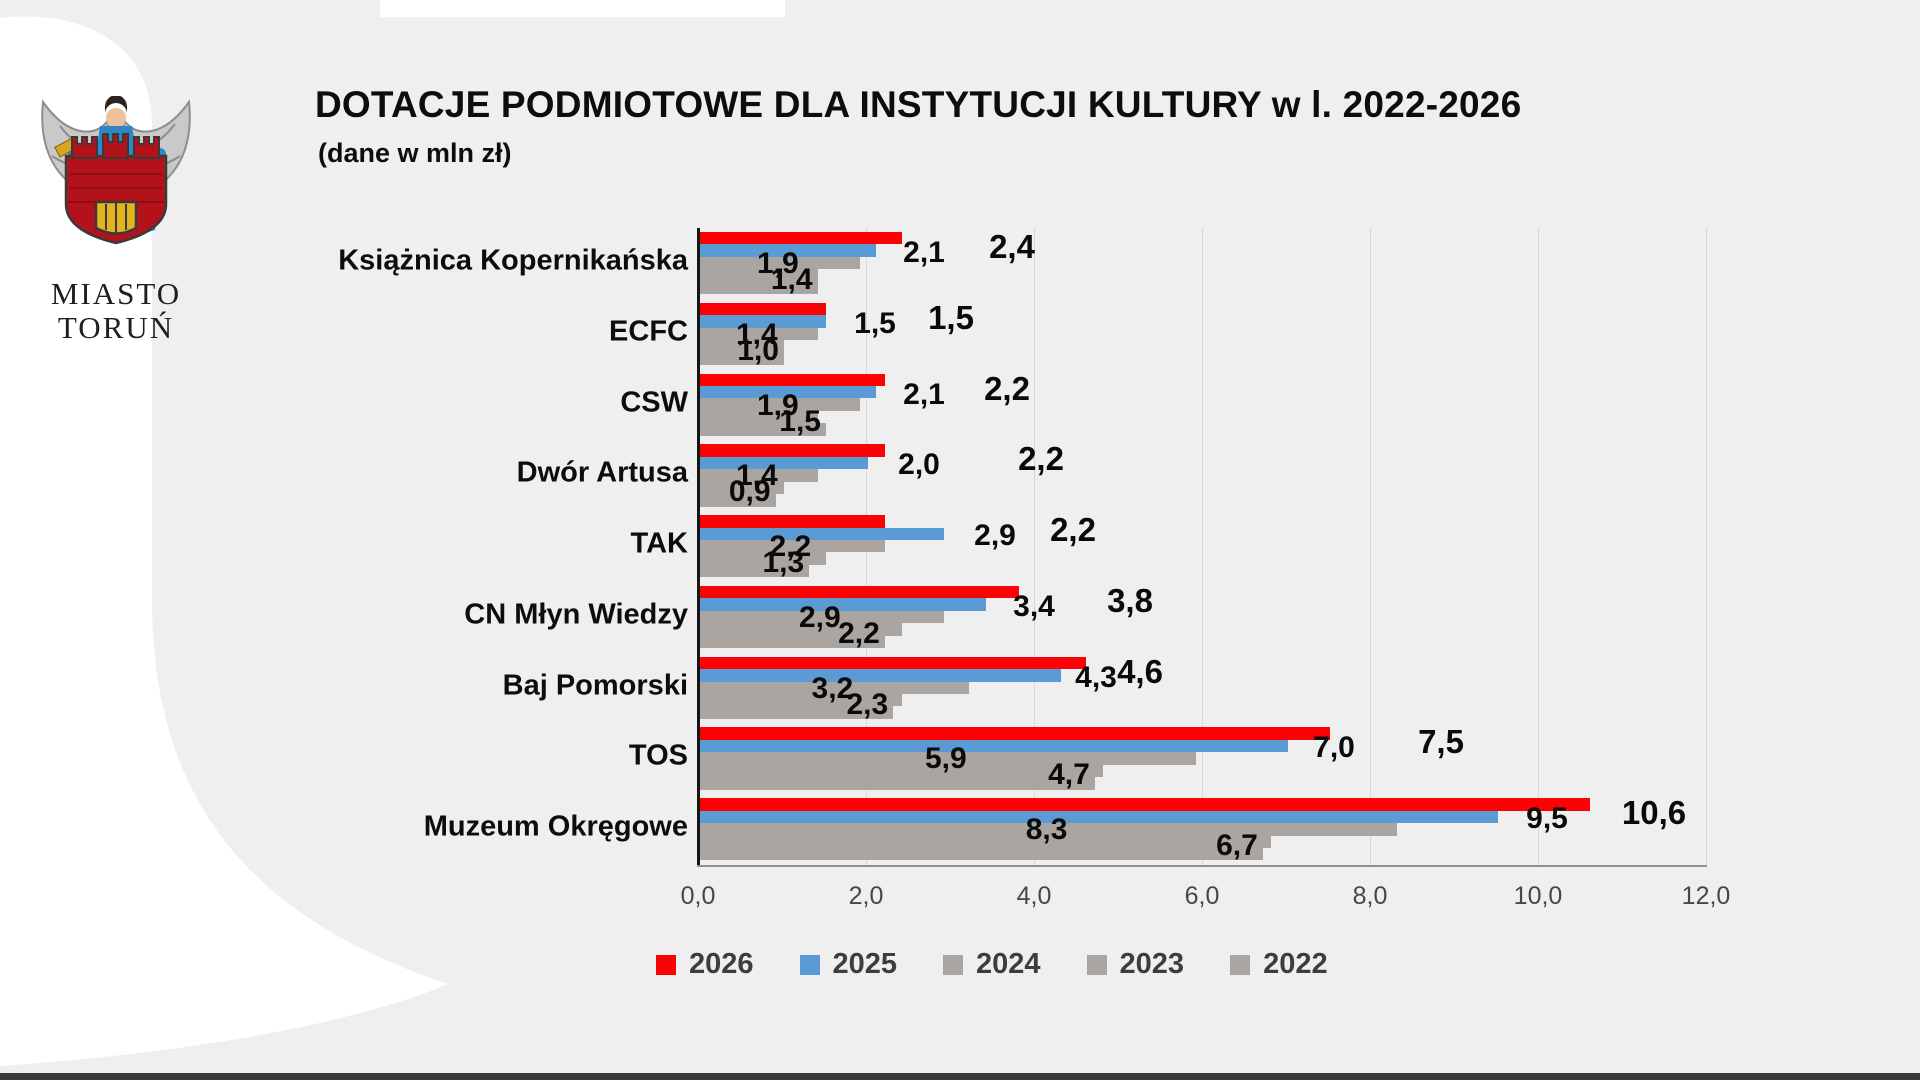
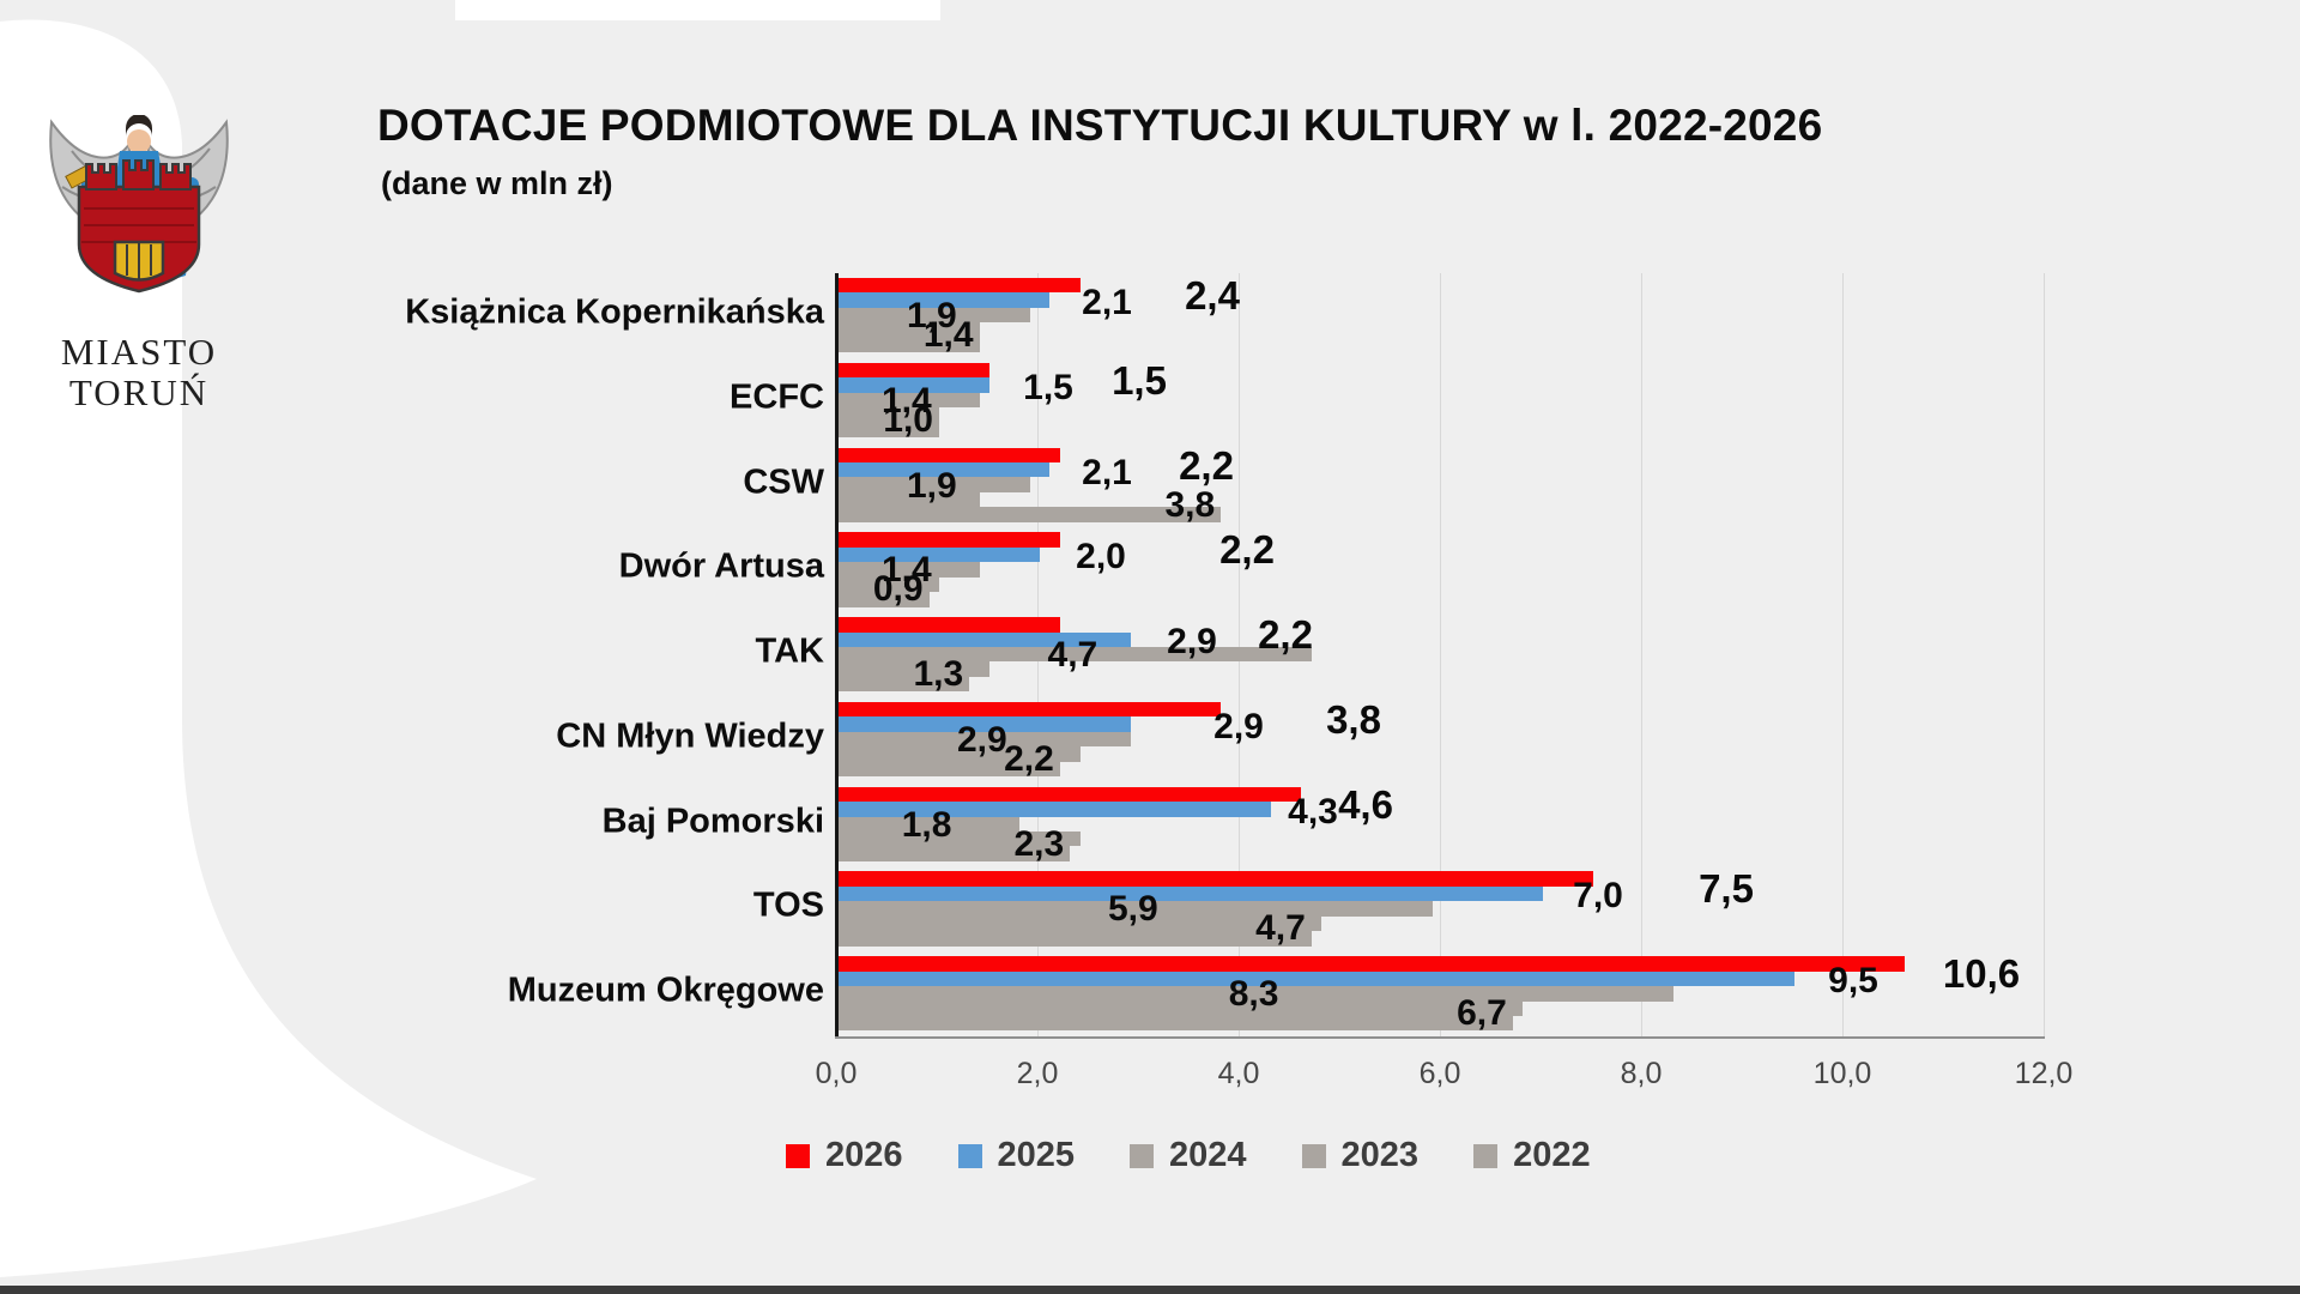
2022/CSW: 1,5 -> 3,8
2024/TAK: 2,2 -> 4,7
2025/CN Młyn Wiedzy: 3,4 -> 2,9
2024/Baj Pomorski: 3,2 -> 1,8
